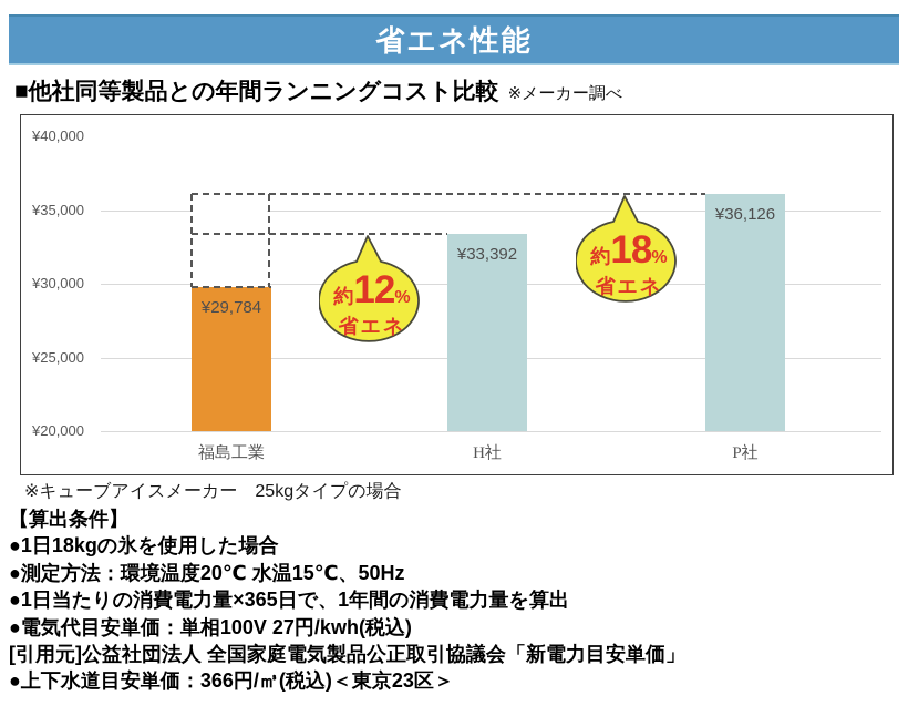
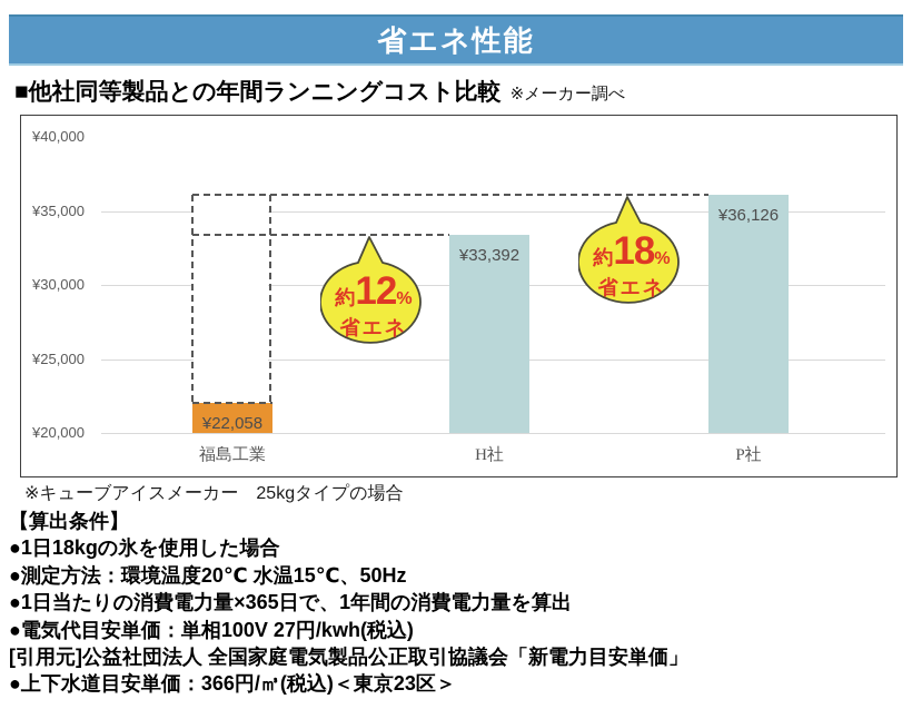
福島工業: ¥29,784 -> ¥22,058
